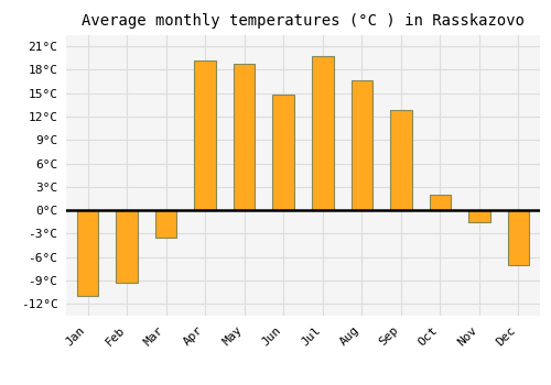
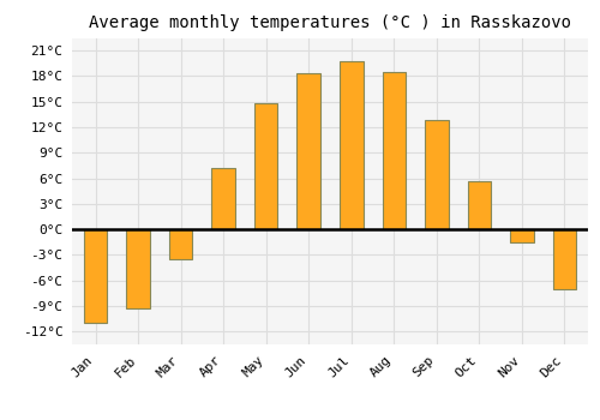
Apr: 19.2°C -> 7.2°C
May: 18.8°C -> 14.8°C
Jun: 14.8°C -> 18.3°C
Aug: 16.6°C -> 18.5°C
Oct: 2.0°C -> 5.6°C
